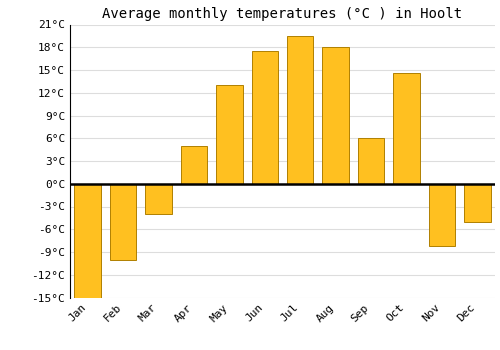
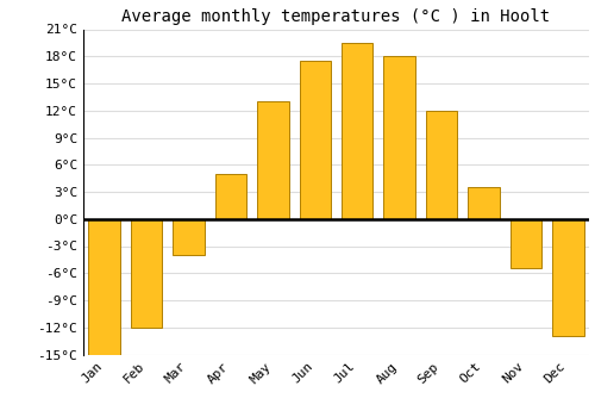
Feb: -10.0°C -> -12.0°C
Sep: 6.0°C -> 12.0°C
Oct: 14.6°C -> 3.5°C
Nov: -8.2°C -> -5.5°C
Dec: -5.0°C -> -13.0°C
